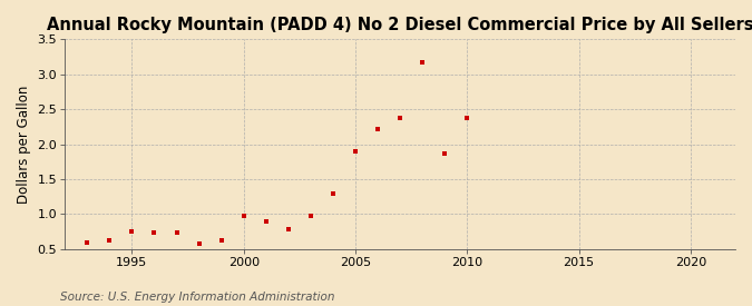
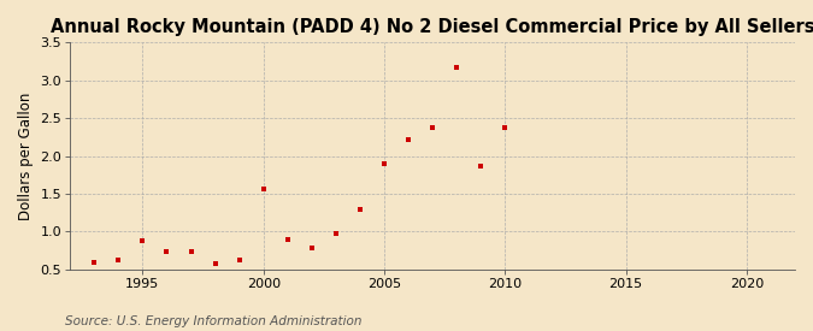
1995: 0.75 -> 0.88
2000: 0.98 -> 1.56
